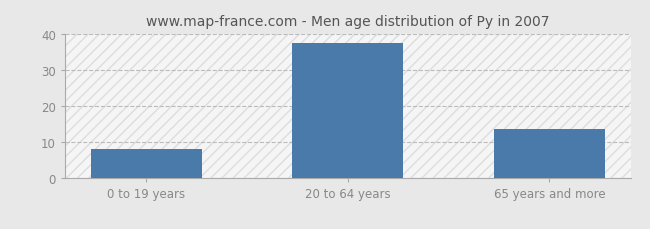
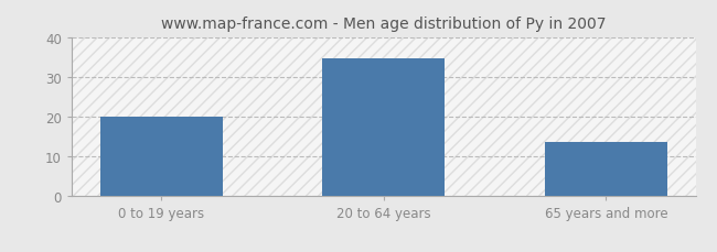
0 to 19 years: 8.0 -> 20.0
20 to 64 years: 37.5 -> 34.5
